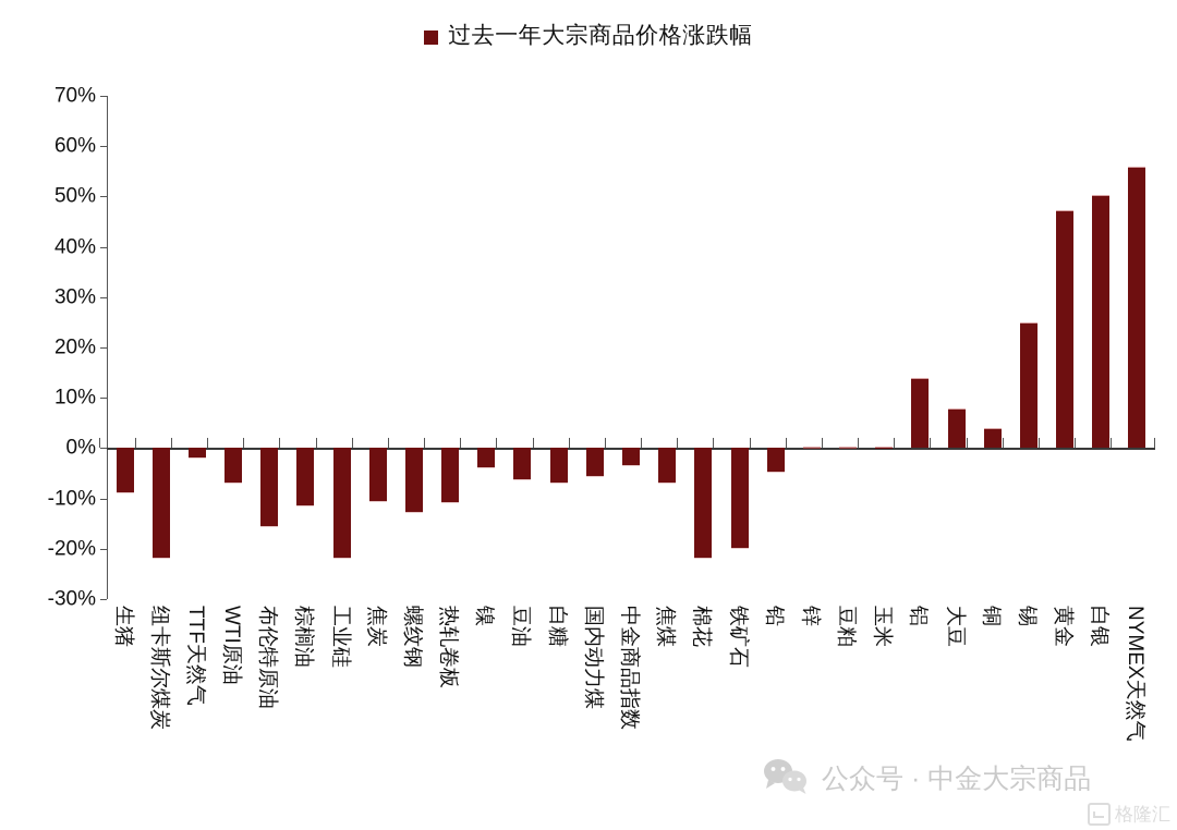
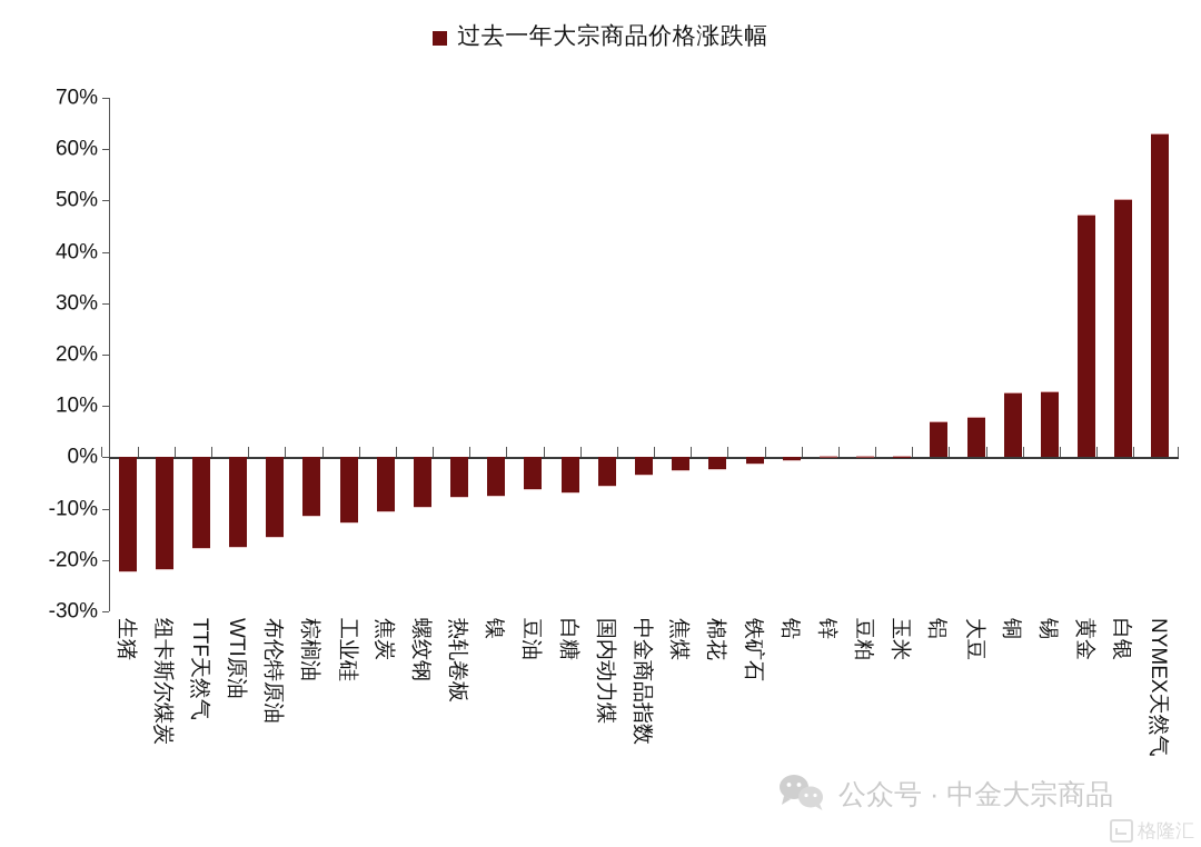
生猪: -9% -> -22%
TTF天然气: -2% -> -18%
WTI原油: -7% -> -18%
工业硅: -22% -> -13%
螺纹钢: -13% -> -10%
热轧卷板: -11% -> -8%
镍: -4% -> -8%
焦煤: -7% -> -3%
棉花: -22% -> -3%
铁矿石: -20% -> -2%
铅: -5% -> -1%
铝: 14% -> 7%
铜: 4% -> 13%
锡: 25% -> 13%
NYMEX天然气: 56% -> 63%
